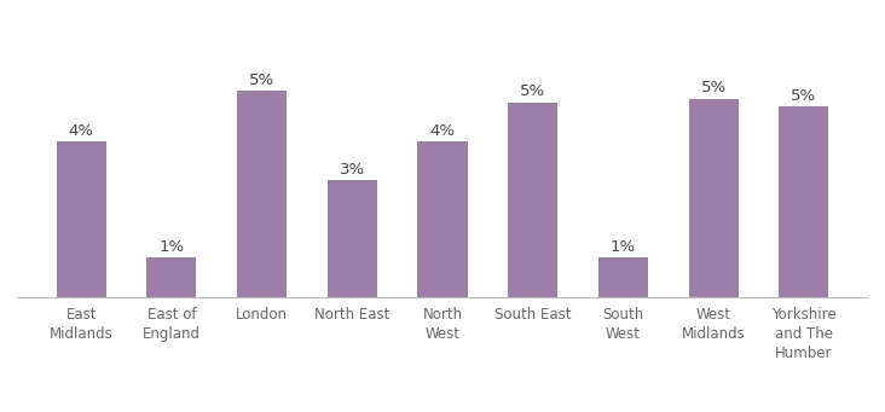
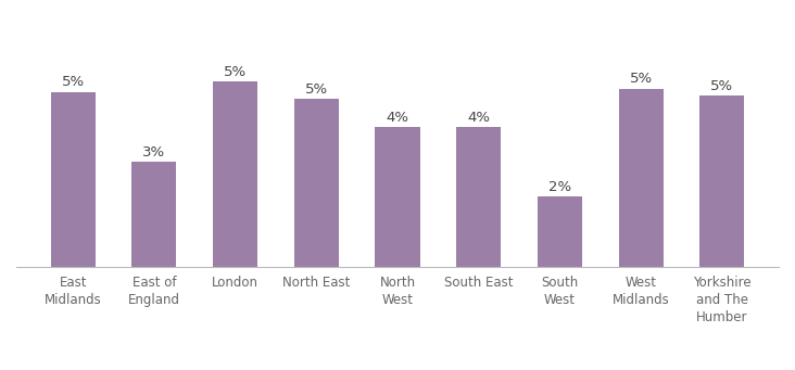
East Midlands: 4% -> 5%
East of England: 1% -> 3%
North East: 3% -> 5%
South East: 5% -> 4%
South West: 1% -> 2%
